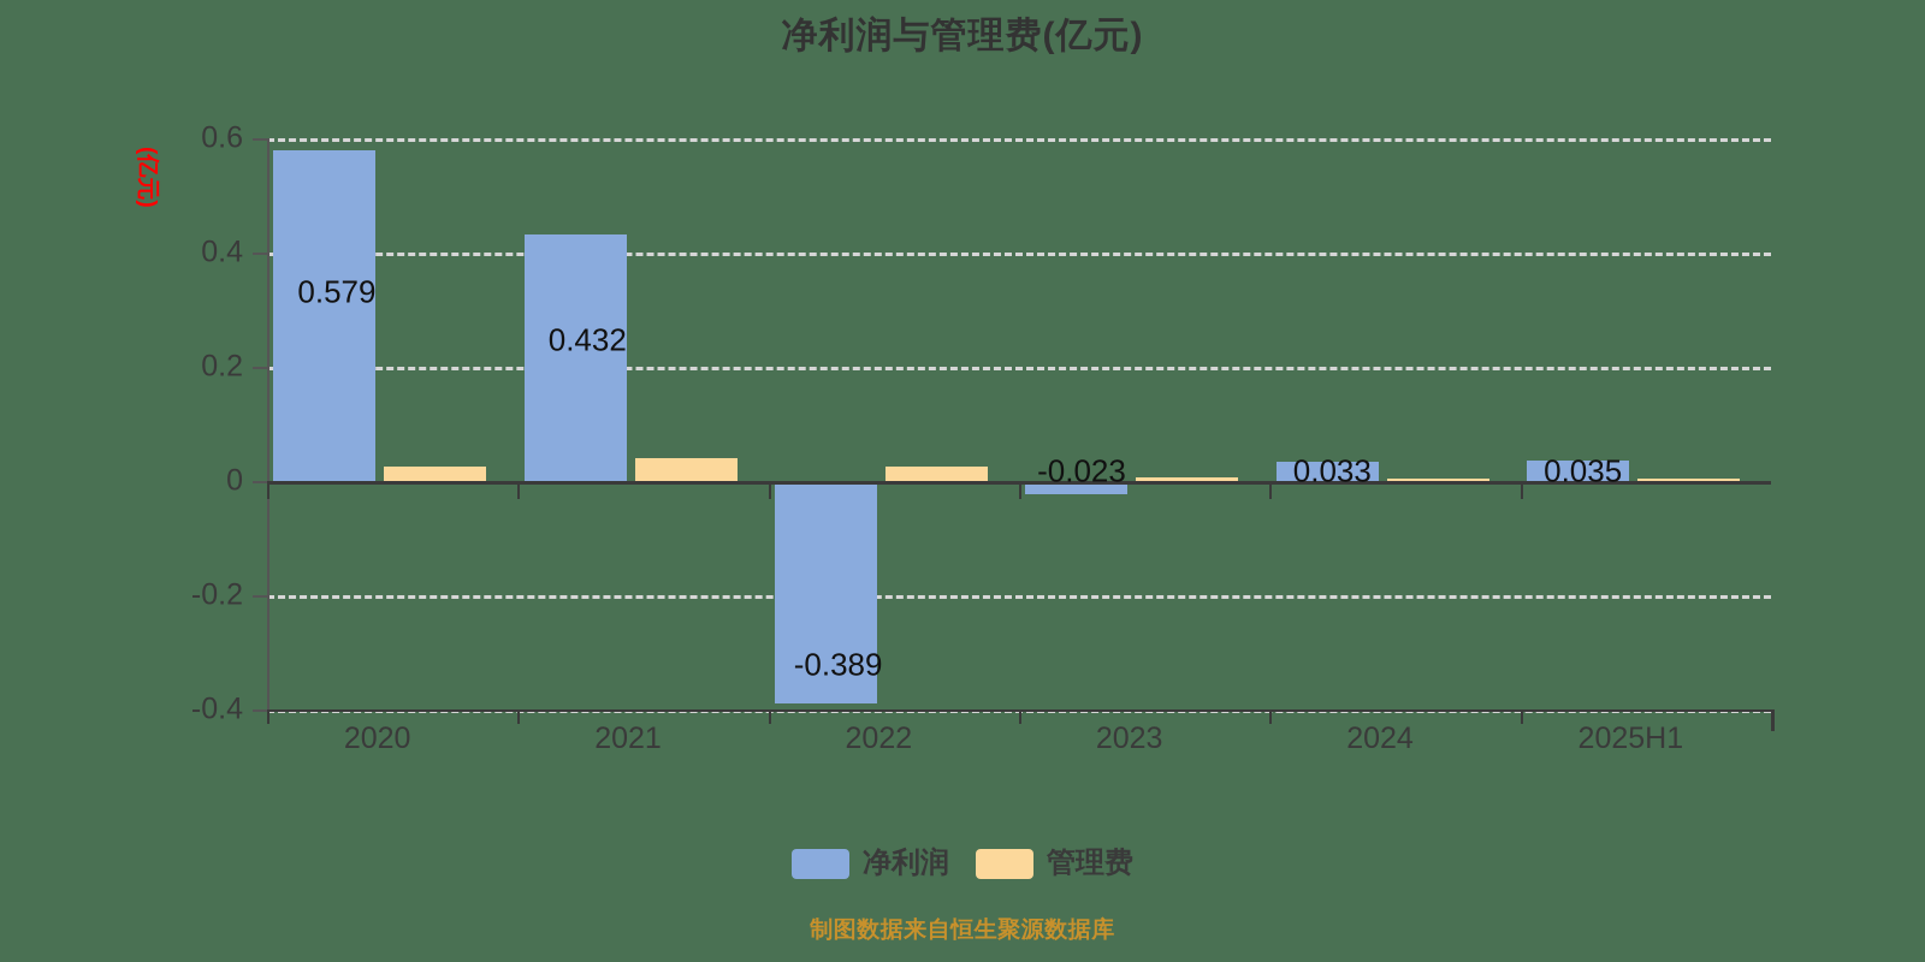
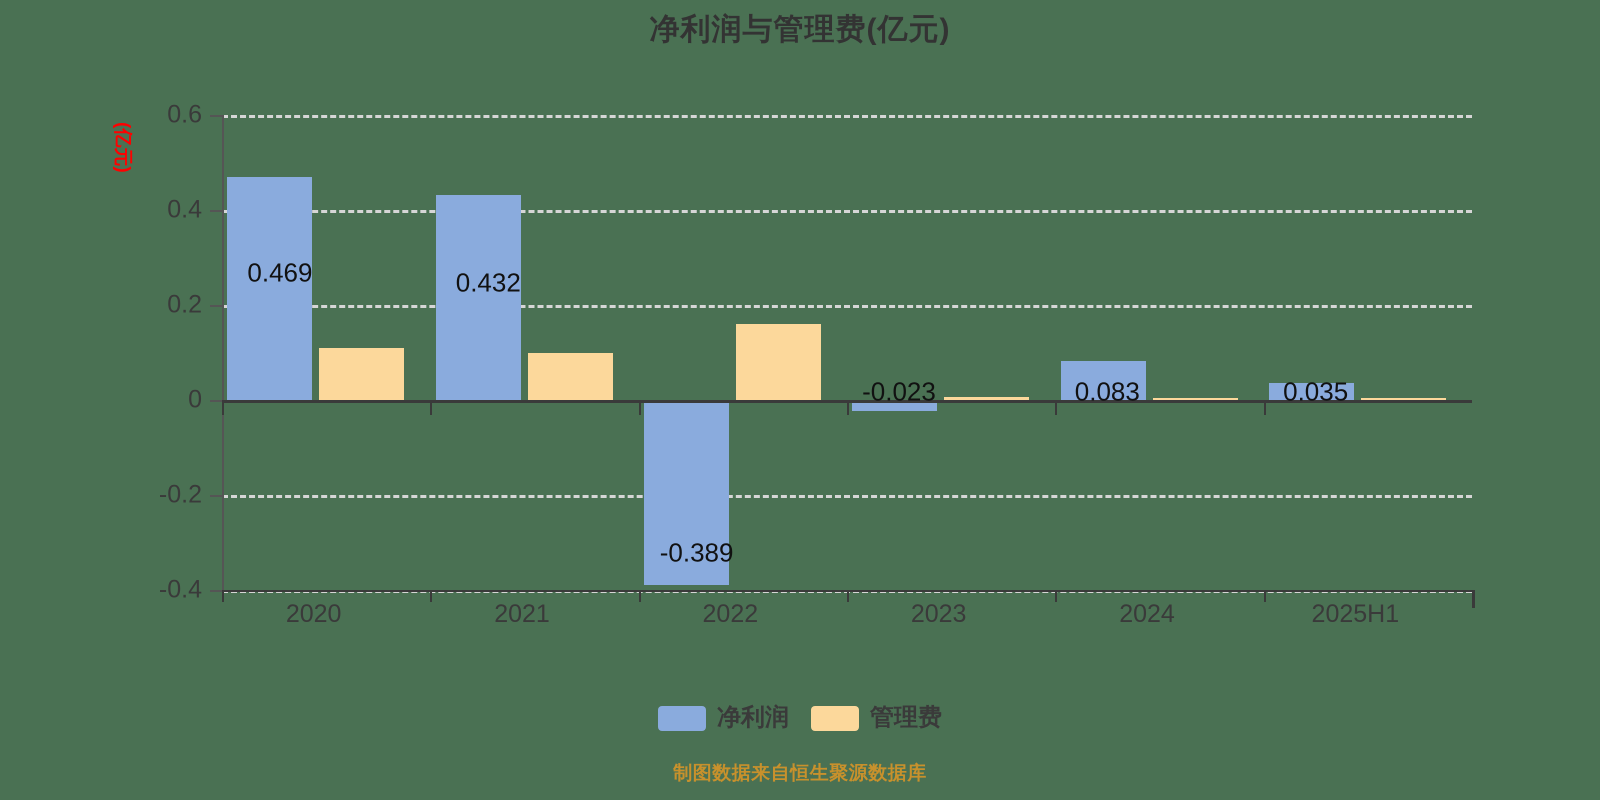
净利润/2020: 0.579 -> 0.469
管理费/2020: 0.03 -> 0.11
管理费/2021: 0.04 -> 0.10
管理费/2022: 0.03 -> 0.16
净利润/2024: 0.033 -> 0.083
